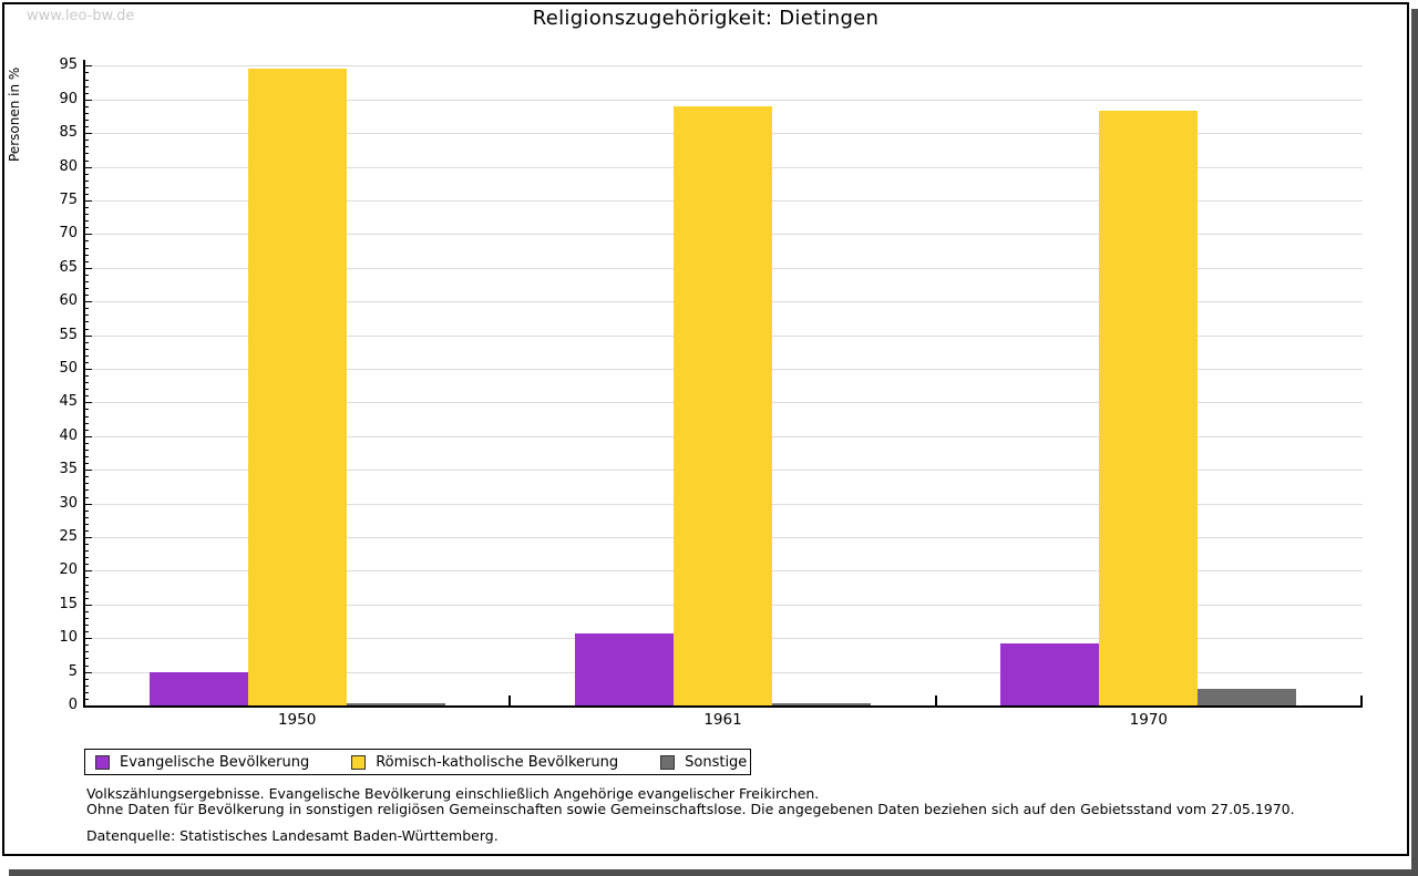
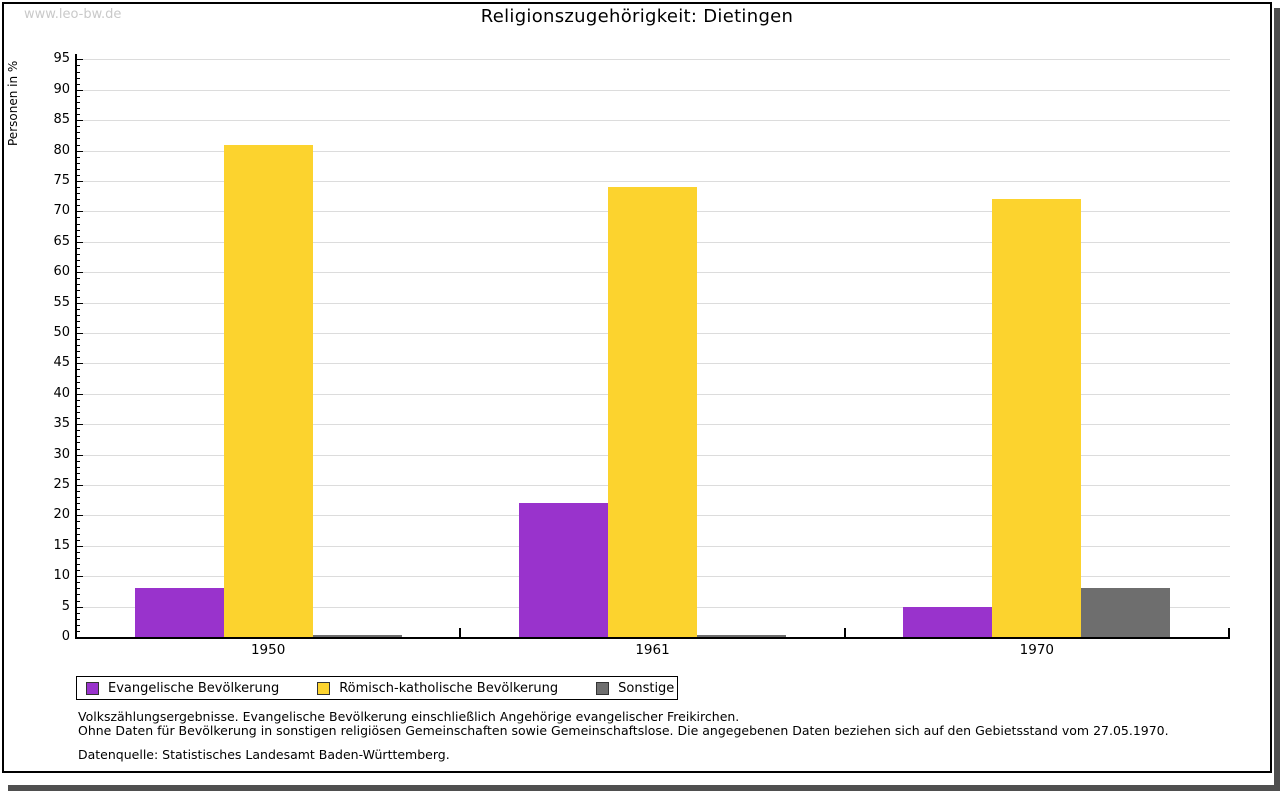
Evangelische Bevölkerung/1950: 5 -> 8
Römisch-katholische Bevölkerung/1950: 95 -> 81
Evangelische Bevölkerung/1961: 11 -> 22
Römisch-katholische Bevölkerung/1961: 89 -> 74
Evangelische Bevölkerung/1970: 9 -> 5
Römisch-katholische Bevölkerung/1970: 88 -> 72
Sonstige/1970: 2 -> 8
